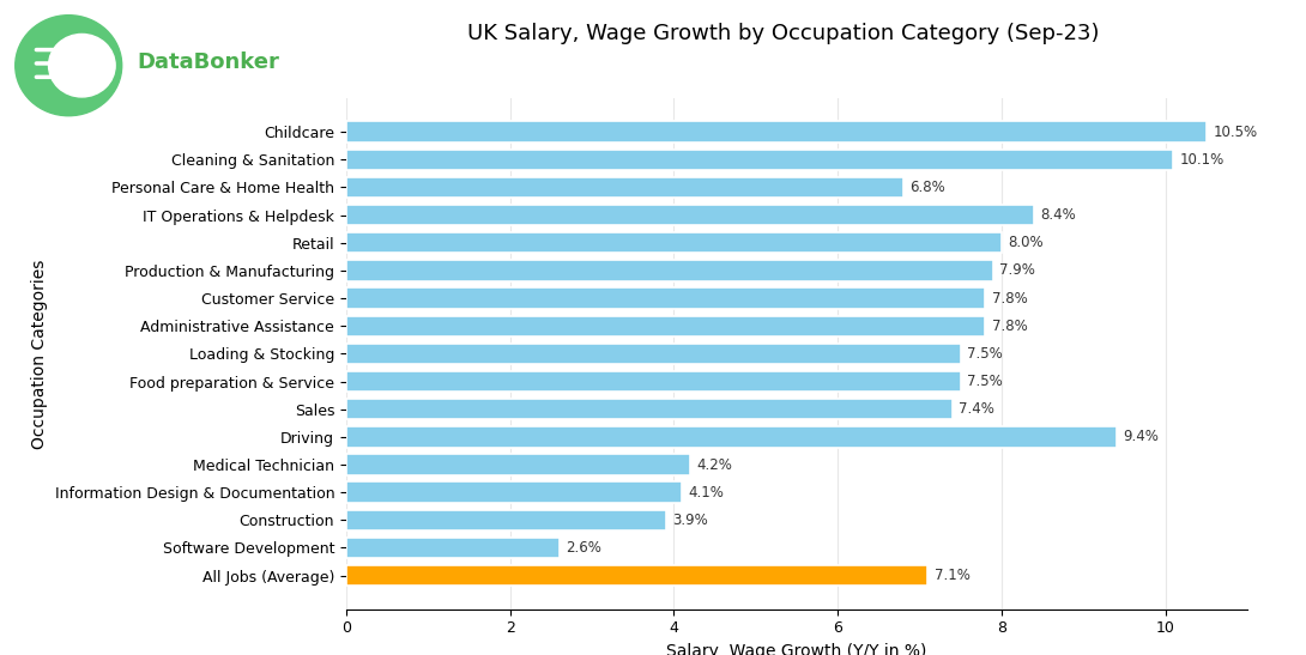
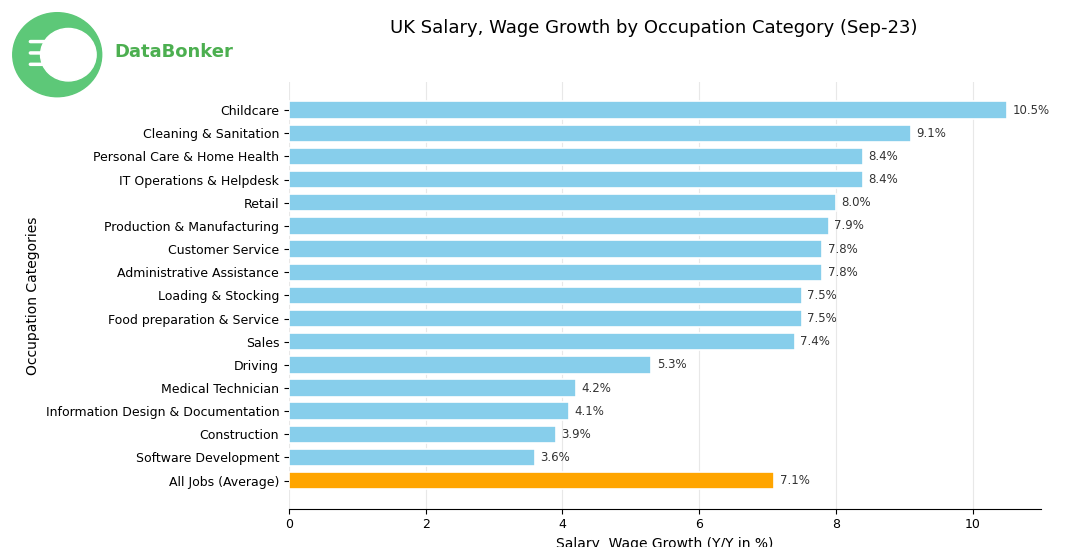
Cleaning & Sanitation: 10.1% -> 9.1%
Personal Care & Home Health: 6.8% -> 8.4%
Driving: 9.4% -> 5.3%
Software Development: 2.6% -> 3.6%
